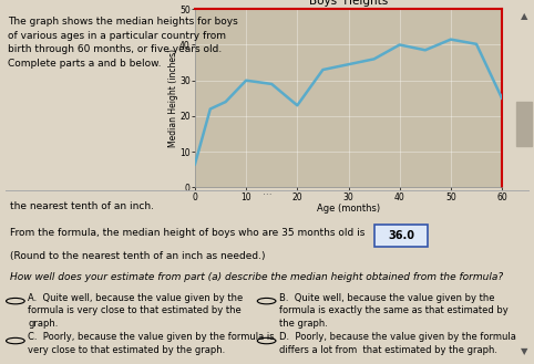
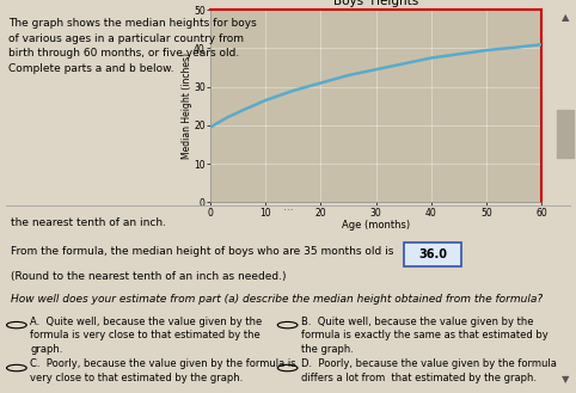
0: 6.5 -> 19.5
10: 30.0 -> 26.5
20: 23.0 -> 31.0
40: 40.0 -> 37.5
50: 41.5 -> 39.5
60: 25.0 -> 41.0
